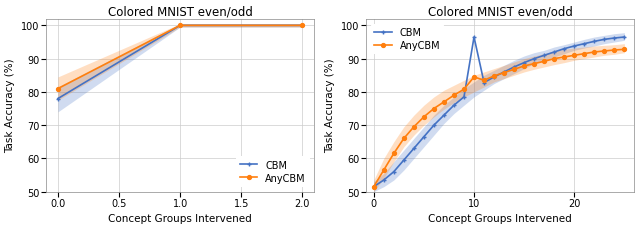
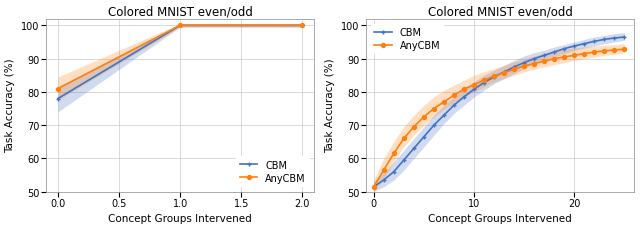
CBM/10: 96.5 -> 80.8
AnyCBM/10: 84.5 -> 82.2
